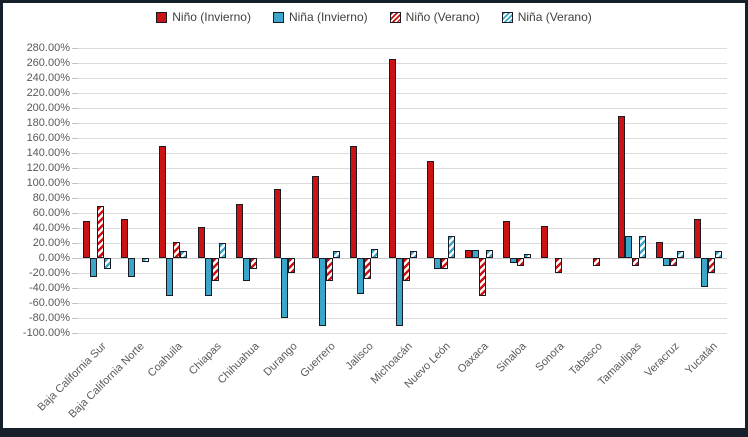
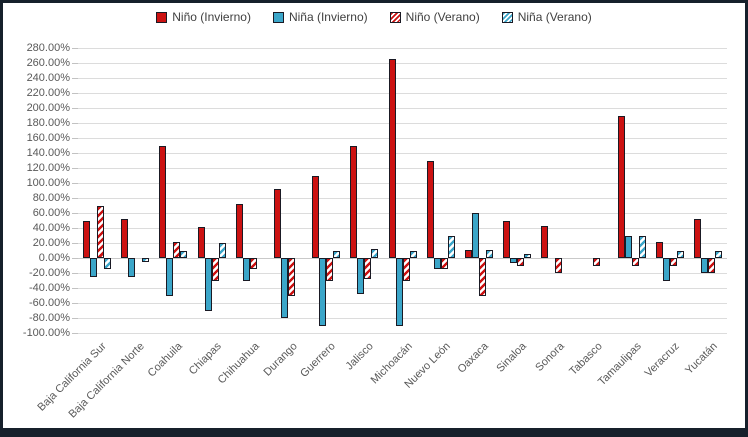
Niña (Invierno)/Chiapas: -50% -> -70%
Niño (Verano)/Durango: -20% -> -50%
Niña (Invierno)/Oaxaca: 10% -> 60%
Niña (Invierno)/Veracruz: -10% -> -30%
Niña (Invierno)/Yucatán: -40% -> -20%
